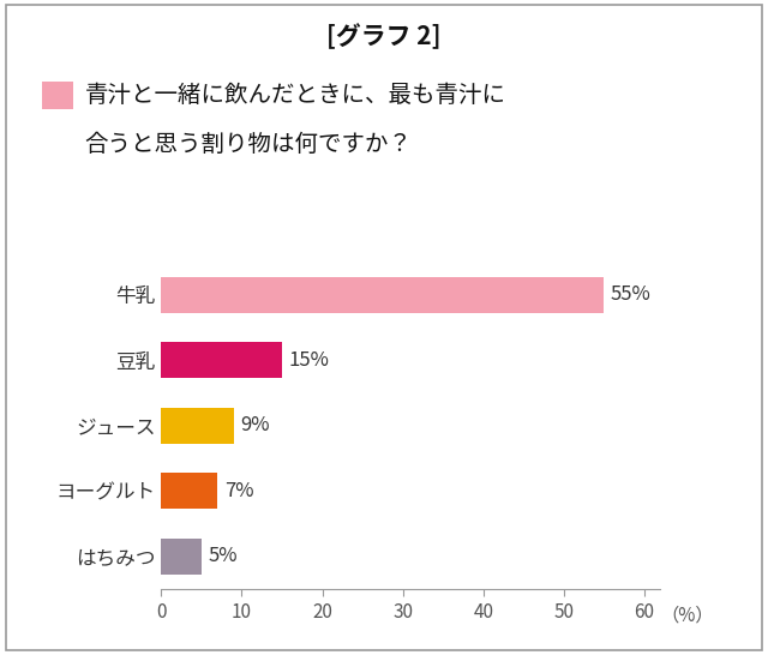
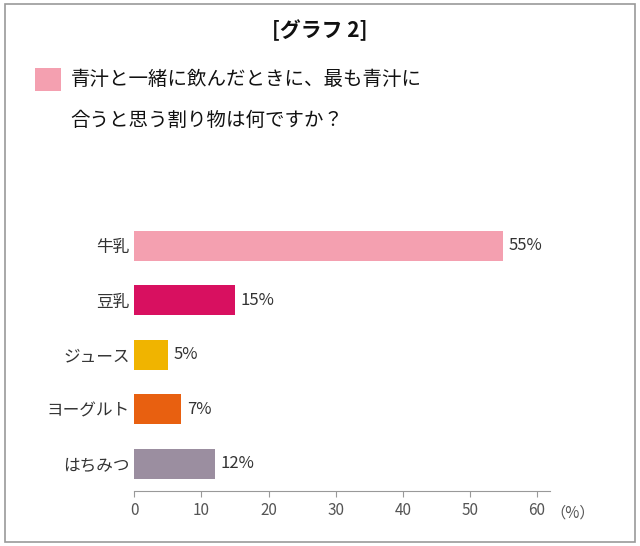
ジュース: 9% -> 5%
はちみつ: 5% -> 12%
